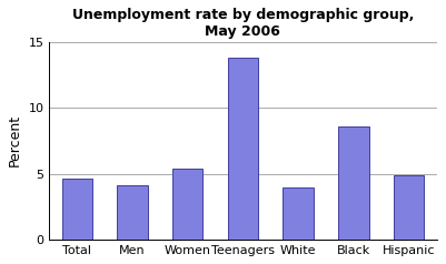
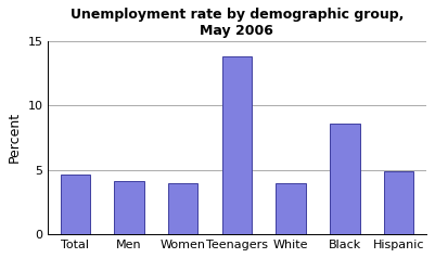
Women: 5.4 -> 4.0
